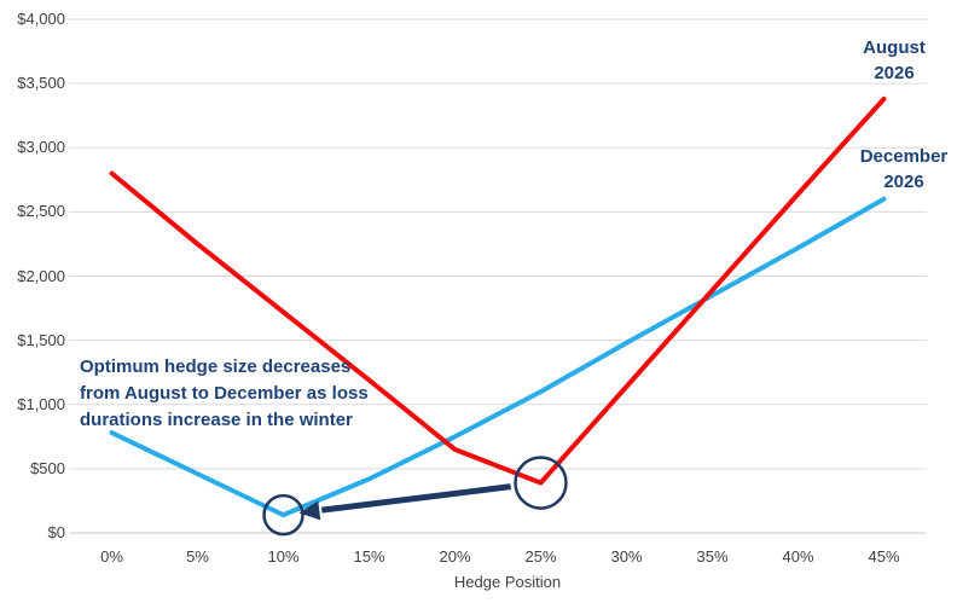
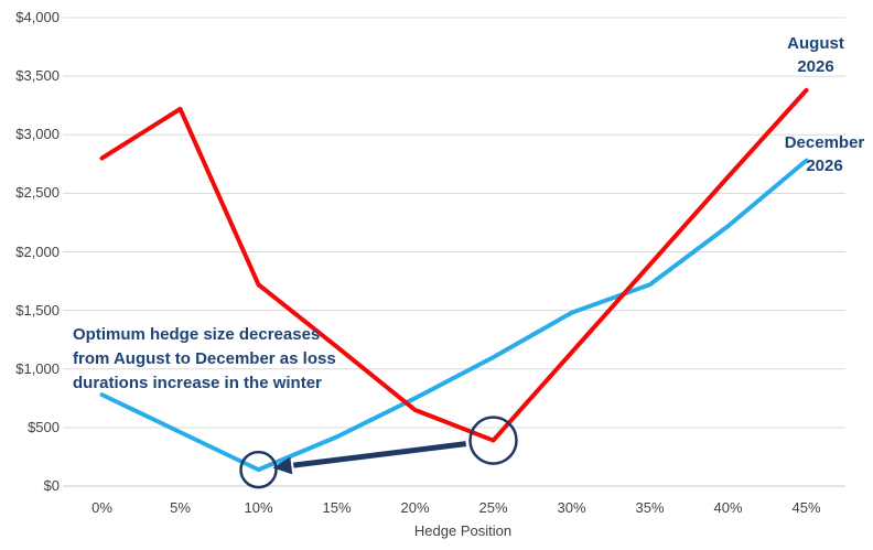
August 2026/5%: $2250 -> $3220
December 2026/35%: $1850 -> $1720
December 2026/45%: $2600 -> $2780
